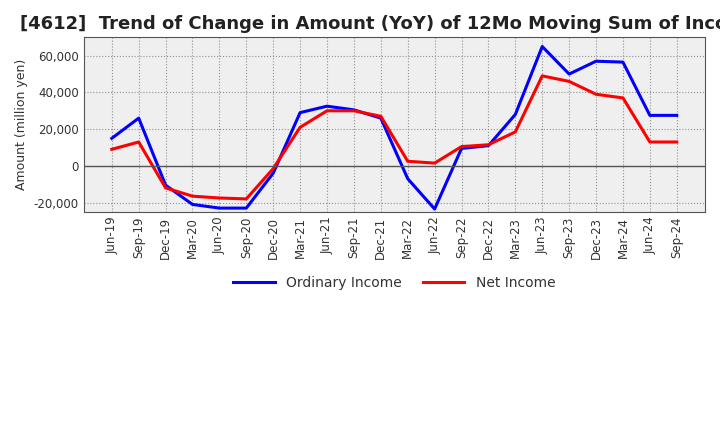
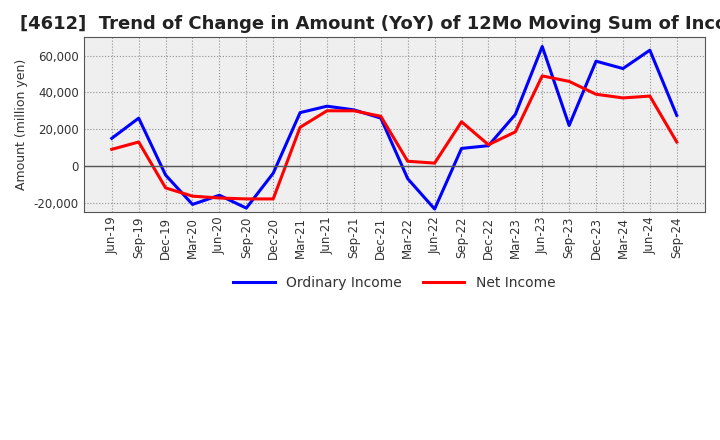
Ordinary Income/Dec-19: -10,000 -> -5,000
Ordinary Income/Jun-20: -23,000 -> -16,000
Net Income/Dec-20: -2,000 -> -18,000
Net Income/Sep-22: 10,000 -> 24,000
Ordinary Income/Sep-23: 50,000 -> 22,000
Ordinary Income/Mar-24: 56,000 -> 53,000
Ordinary Income/Jun-24: 28,000 -> 63,000
Net Income/Jun-24: 13,000 -> 38,000
